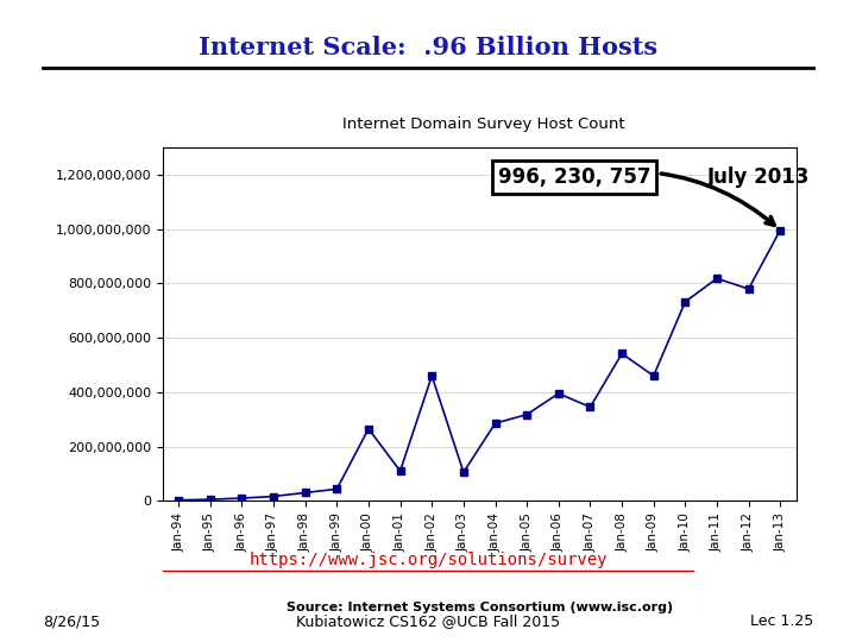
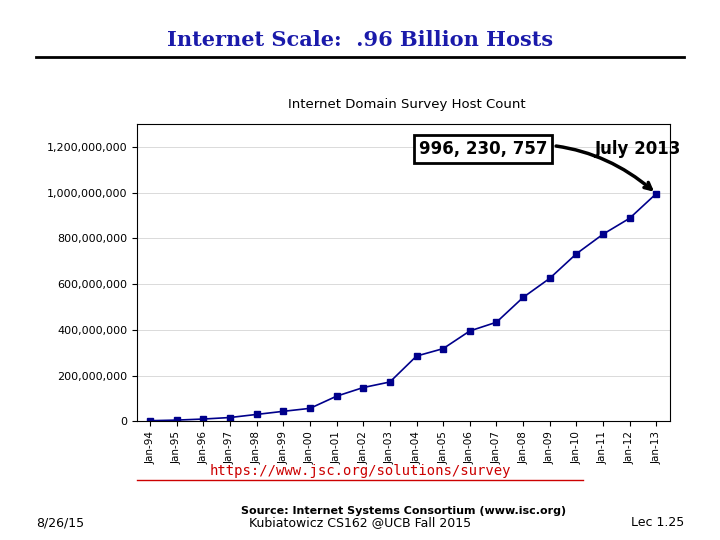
Jan-00: 265,000,000 -> 56,000,000
Jan-02: 460,000,000 -> 147,000,000
Jan-03: 105,000,000 -> 172,000,000
Jan-07: 345,000,000 -> 433,000,000
Jan-09: 460,000,000 -> 625,000,000
Jan-12: 780,000,000 -> 888,000,000
